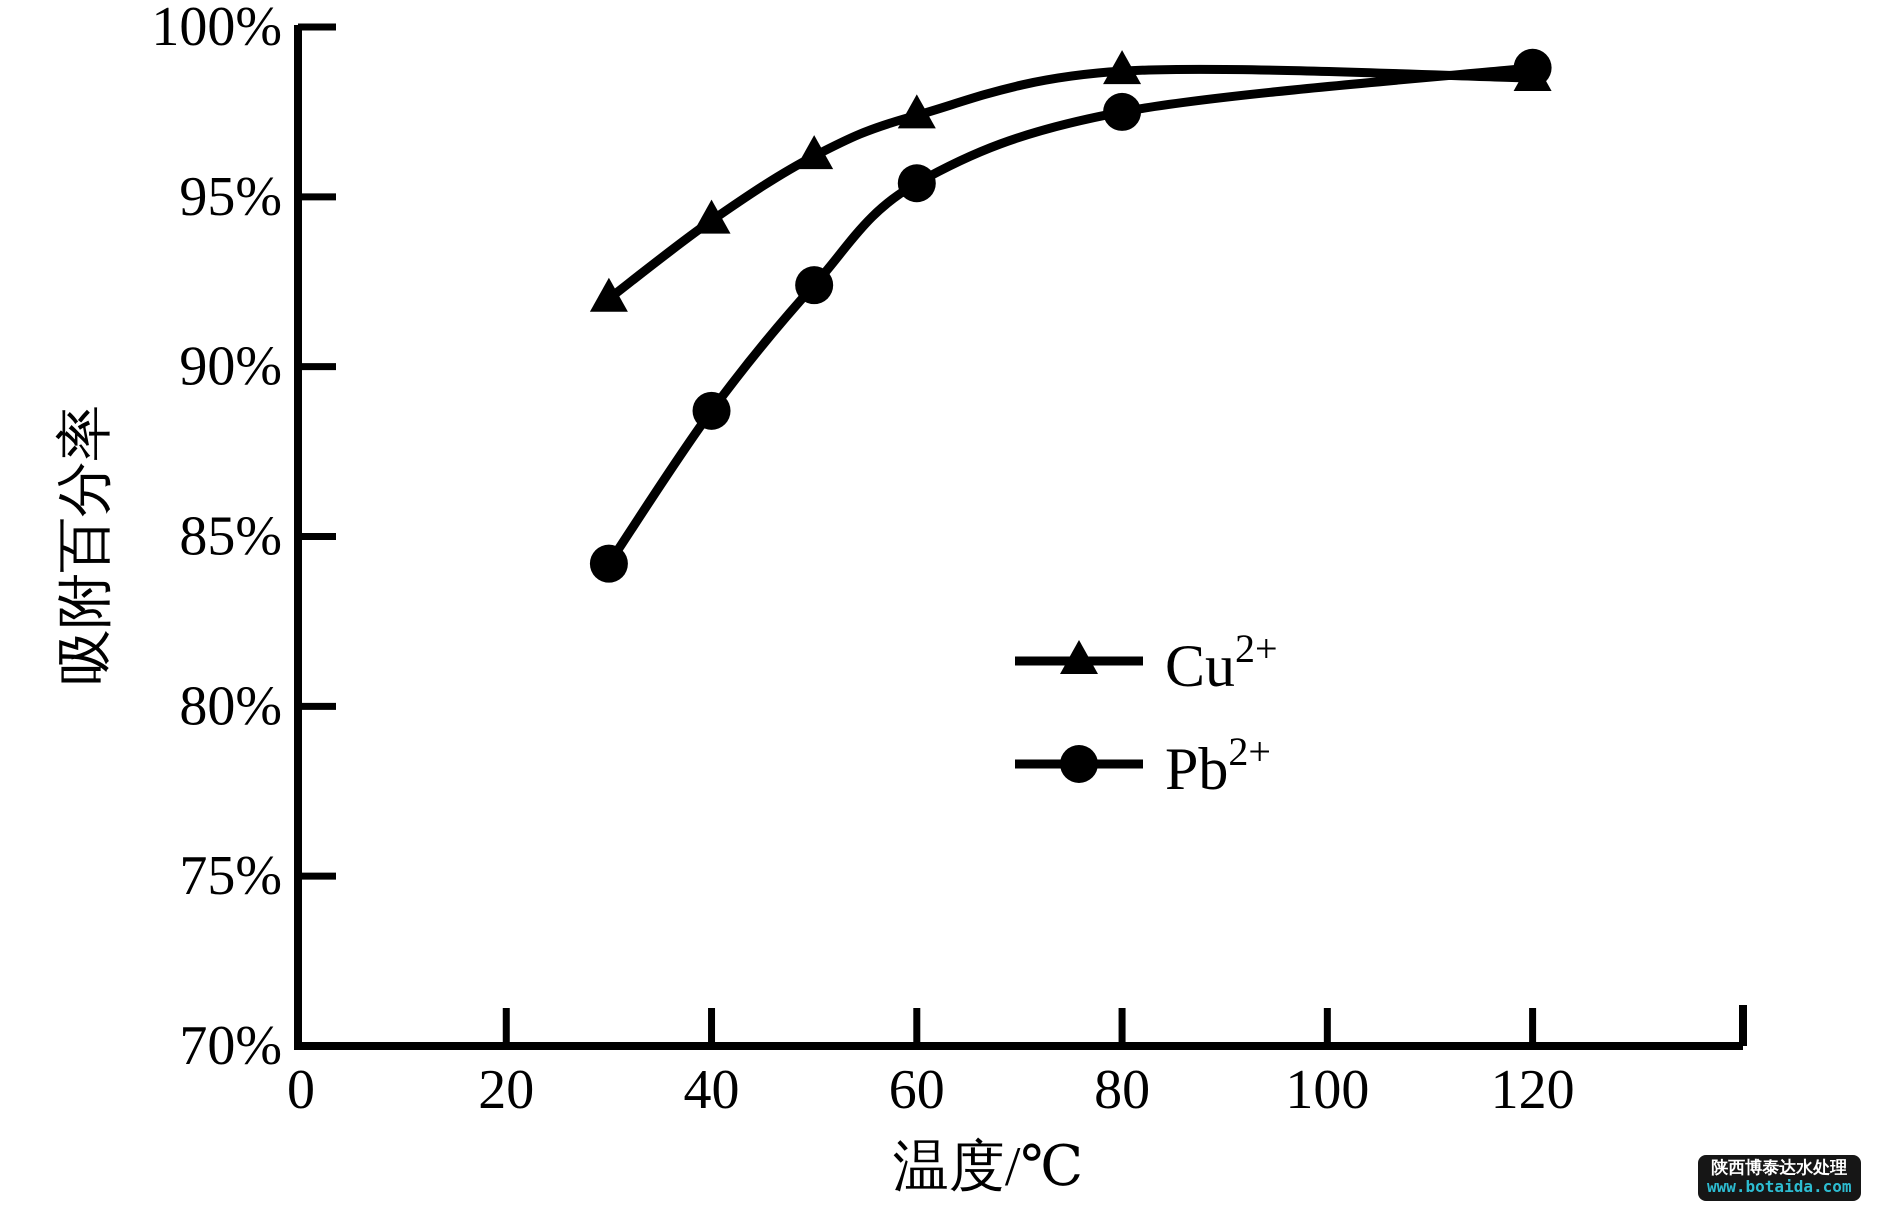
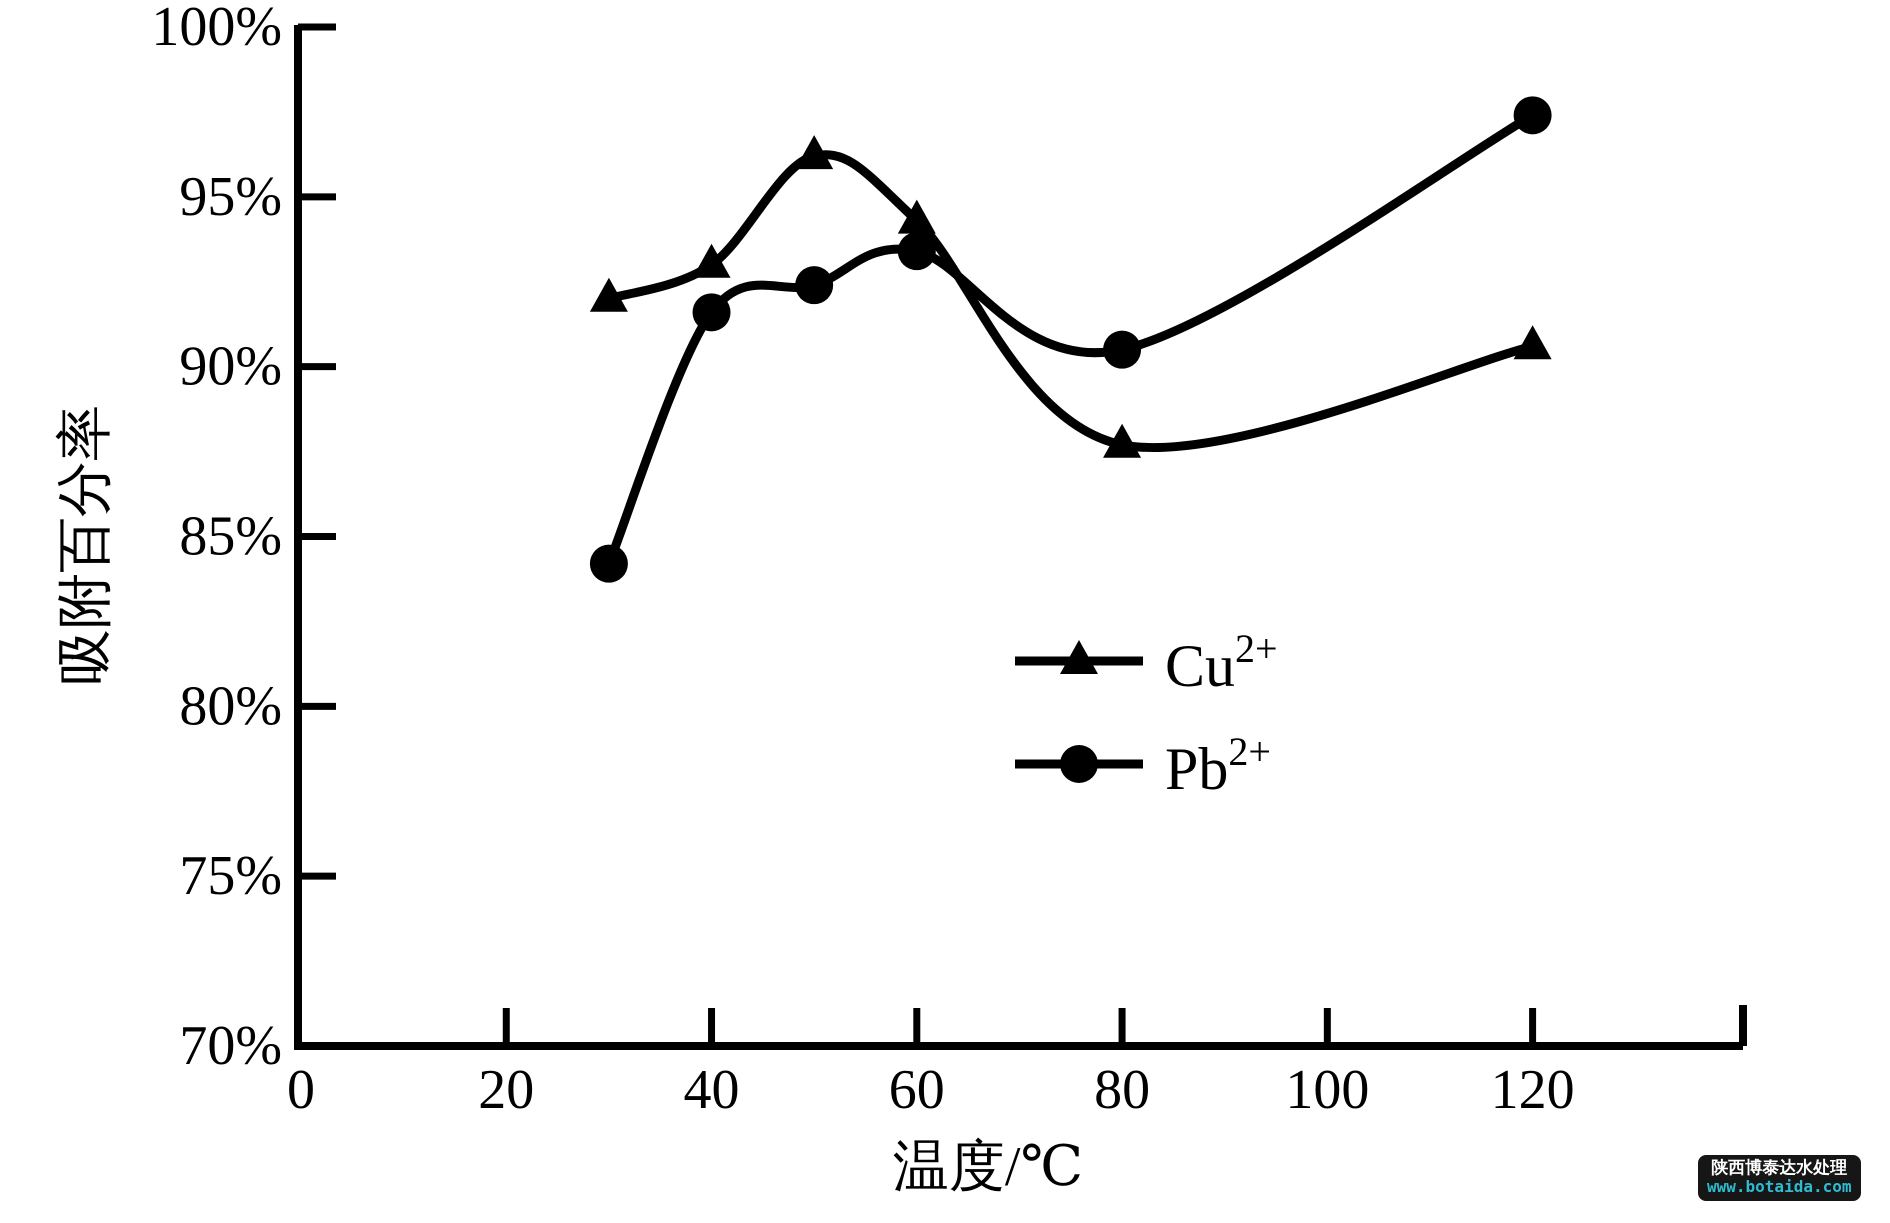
Cu2+/40: 94.3% -> 93.0%
Pb2+/40: 88.7% -> 91.6%
Cu2+/60: 97.4% -> 94.3%
Pb2+/60: 95.4% -> 93.4%
Cu2+/80: 98.7% -> 87.7%
Pb2+/80: 97.5% -> 90.5%
Cu2+/120: 98.5% -> 90.6%
Pb2+/120: 98.8% -> 97.4%
